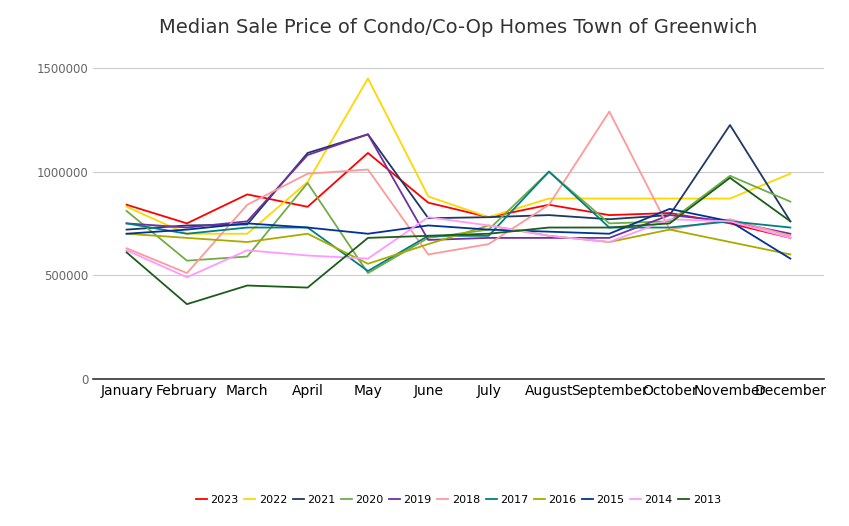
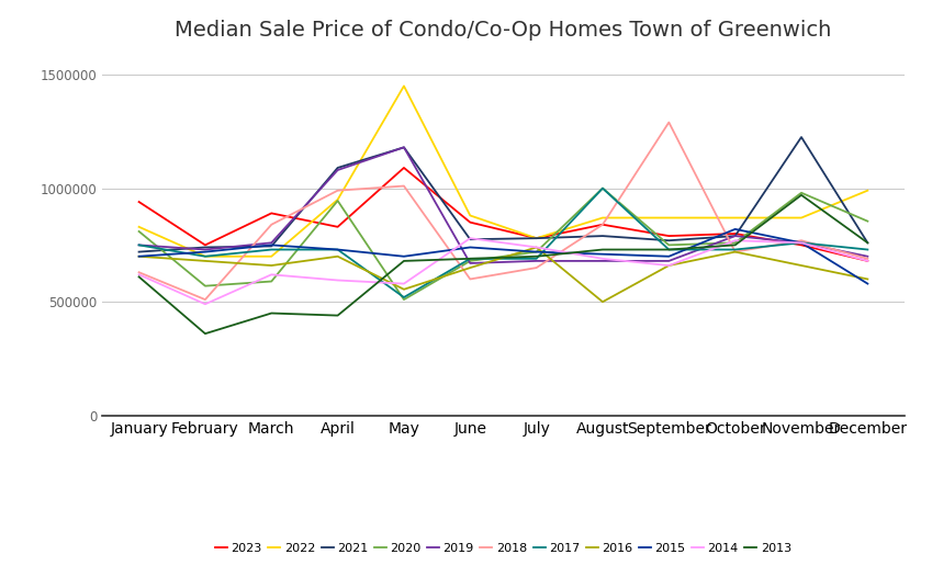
2023/January: 840000 -> 940000
2016/August: 690000 -> 500000
